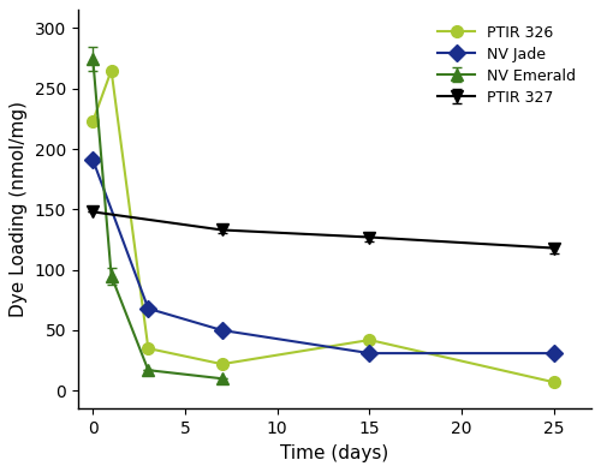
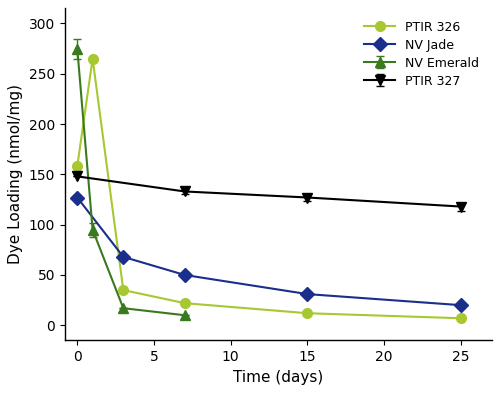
PTIR 326/0: 223 -> 158
NV Jade/0: 191 -> 127
PTIR 326/15: 42 -> 12
NV Jade/25: 31 -> 20
